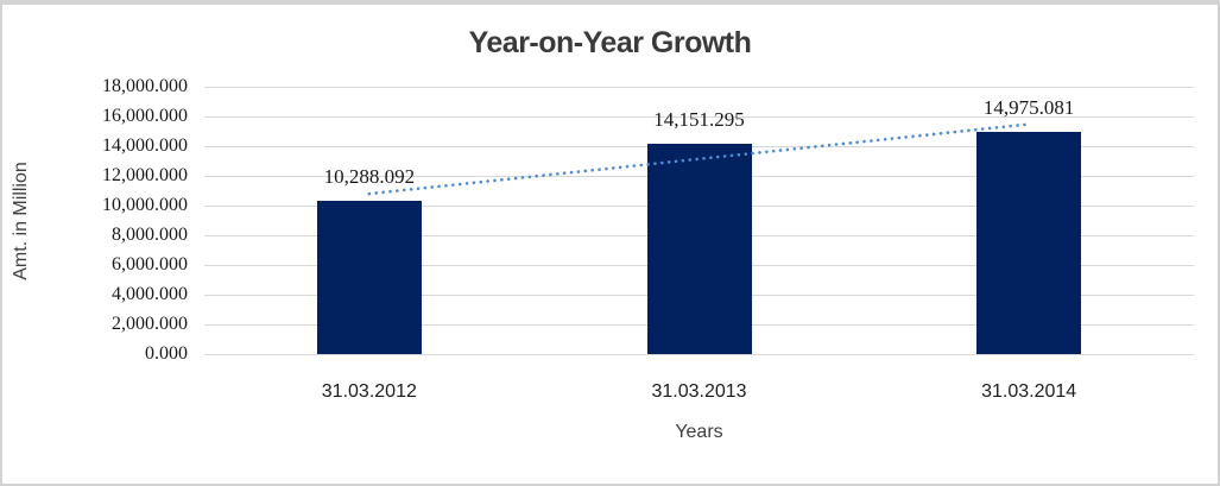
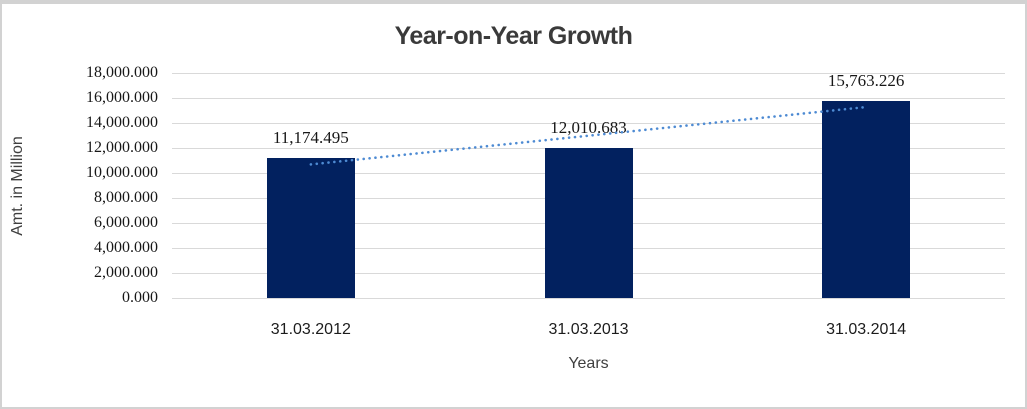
31.03.2012: 10,288.092 -> 11,174.495
31.03.2013: 14,151.295 -> 12,010.683
31.03.2014: 14,975.081 -> 15,763.226
